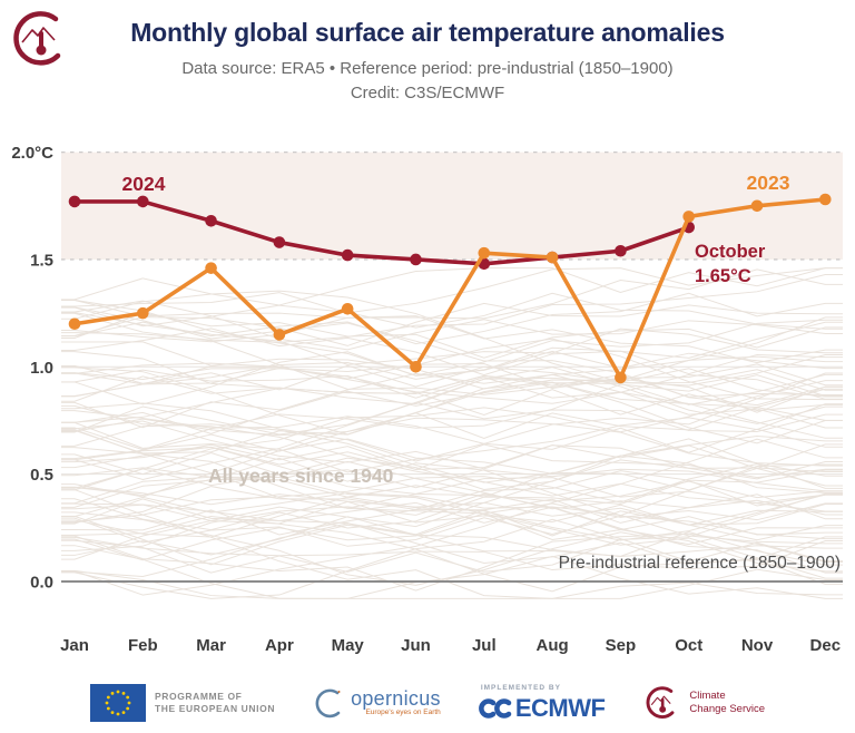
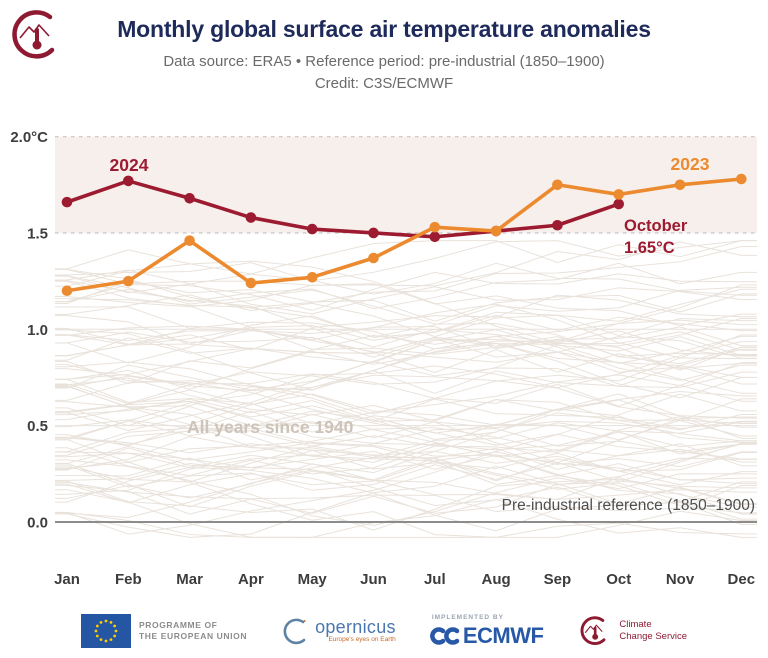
2024/Jan: 1.77 -> 1.66
2023/Apr: 1.15 -> 1.24
2023/Jun: 1.00 -> 1.37
2023/Sep: 0.95 -> 1.75
